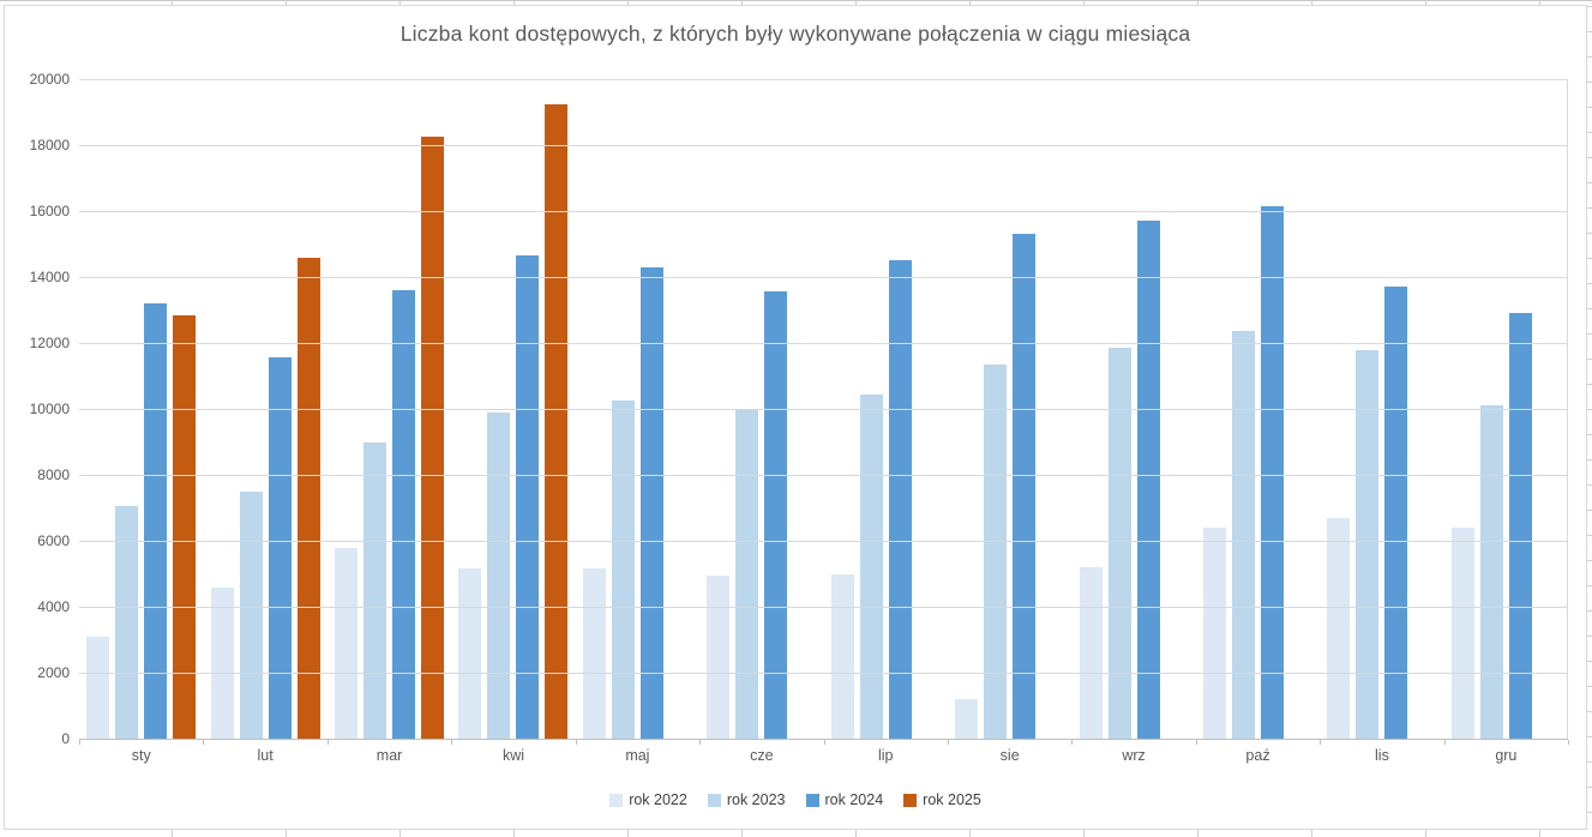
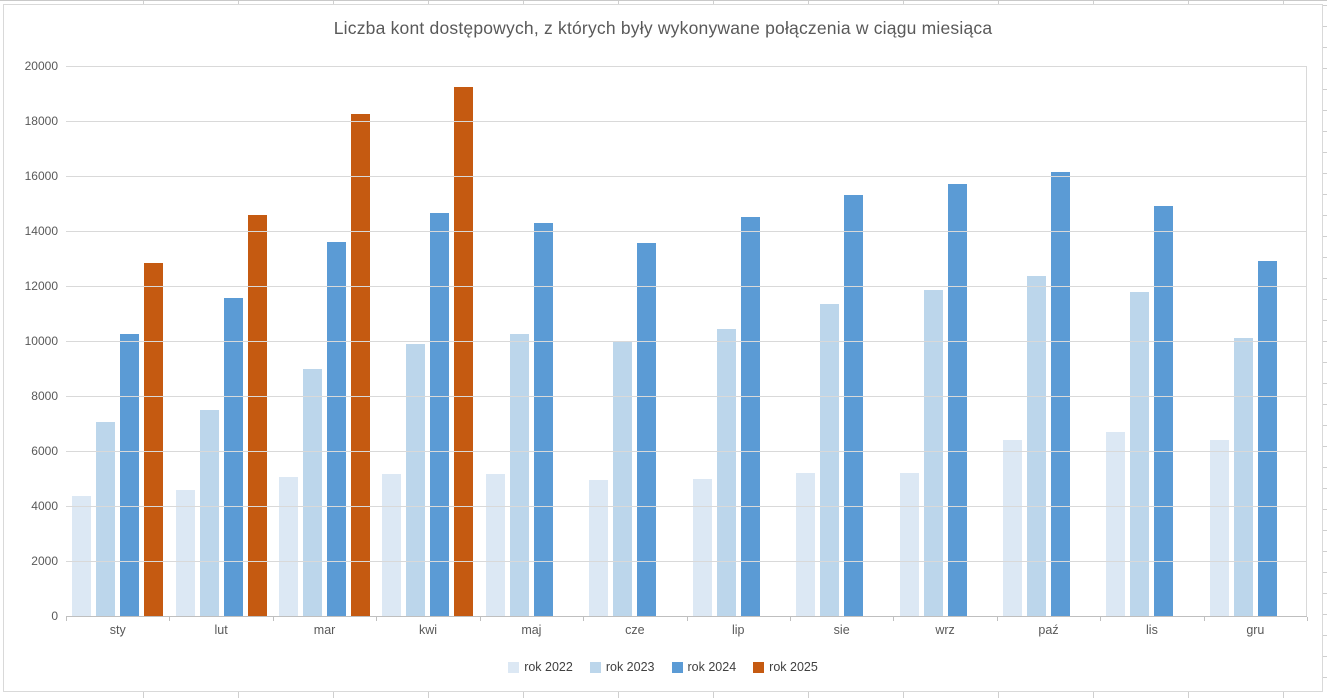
rok 2022/sty: 3100 -> 4400
rok 2024/sty: 13200 -> 10200
rok 2022/mar: 5800 -> 5000
rok 2022/sie: 1200 -> 5200
rok 2024/lis: 13700 -> 14900
